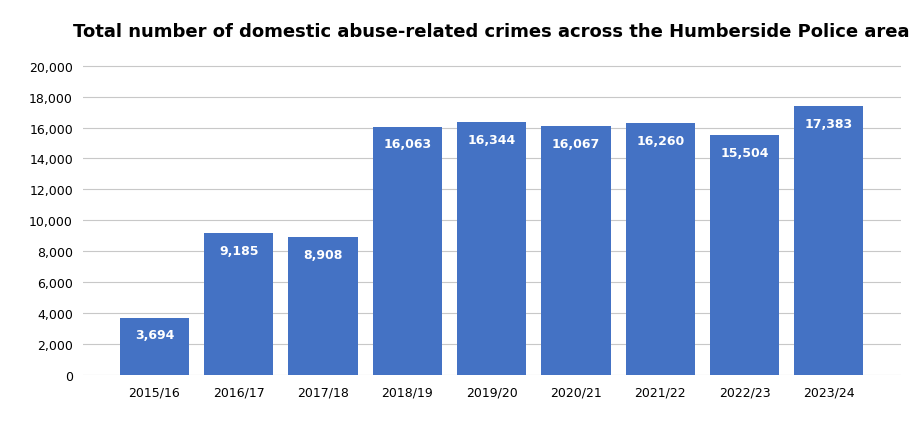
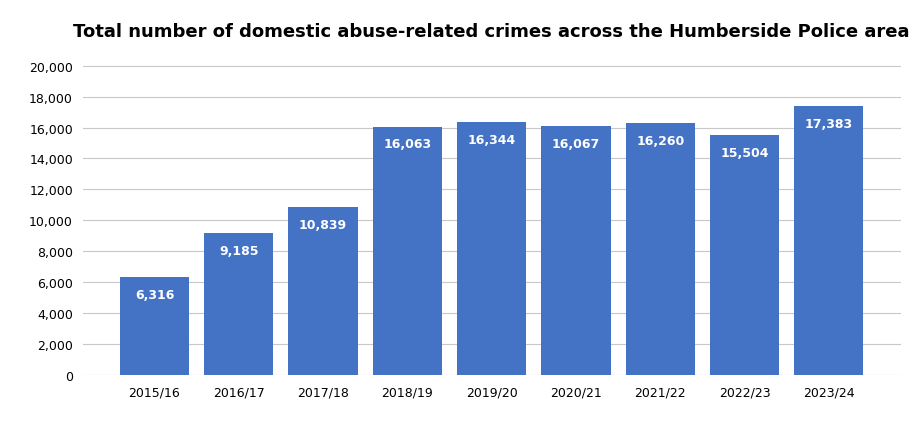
2015/16: 3,694 -> 6,316
2017/18: 8,908 -> 10,839
